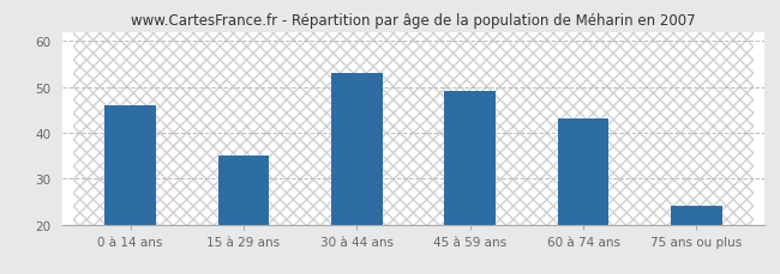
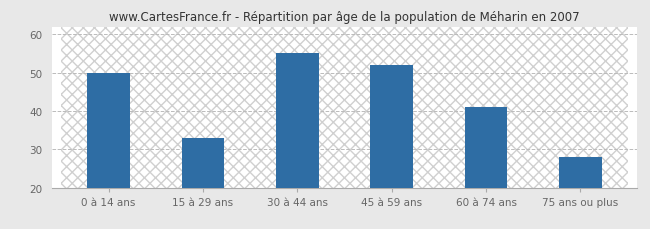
0 à 14 ans: 46 -> 50
15 à 29 ans: 35 -> 33
30 à 44 ans: 53 -> 55
45 à 59 ans: 49 -> 52
60 à 74 ans: 43 -> 41
75 ans ou plus: 24 -> 28
